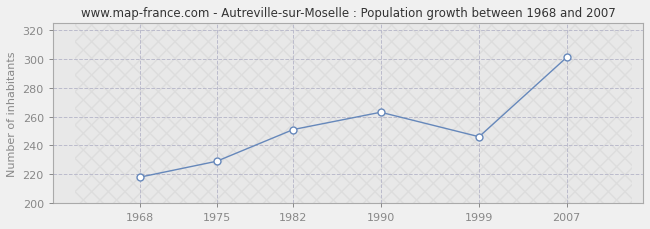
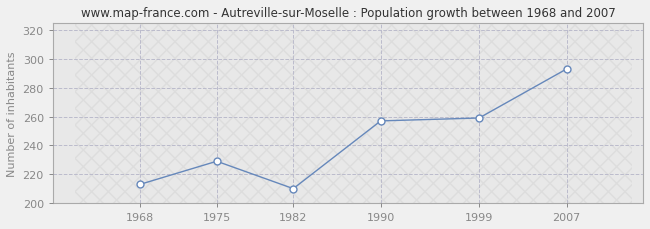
1968: 218 -> 213
1982: 251 -> 210
1990: 263 -> 257
1999: 246 -> 259
2007: 301 -> 293
